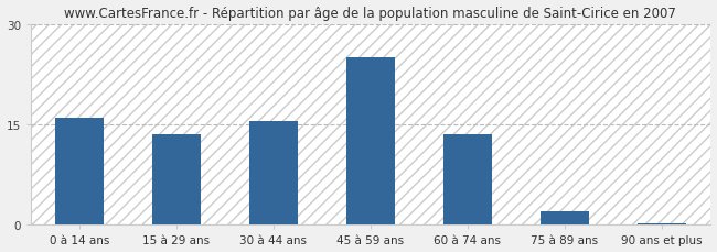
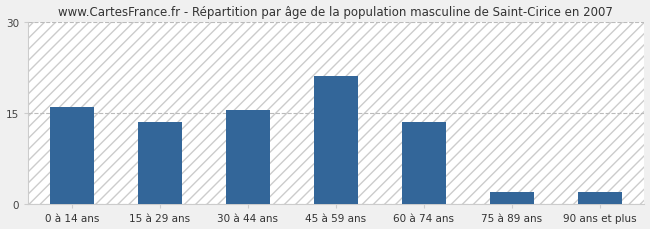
45 à 59 ans: 25.0 -> 21.0
90 ans et plus: 0.2 -> 2.0
